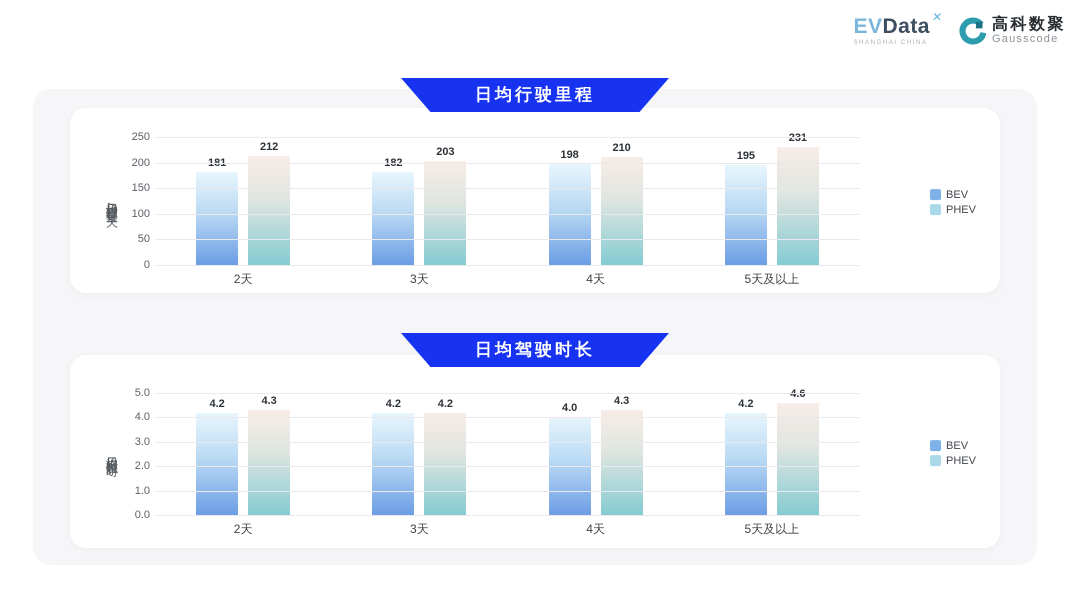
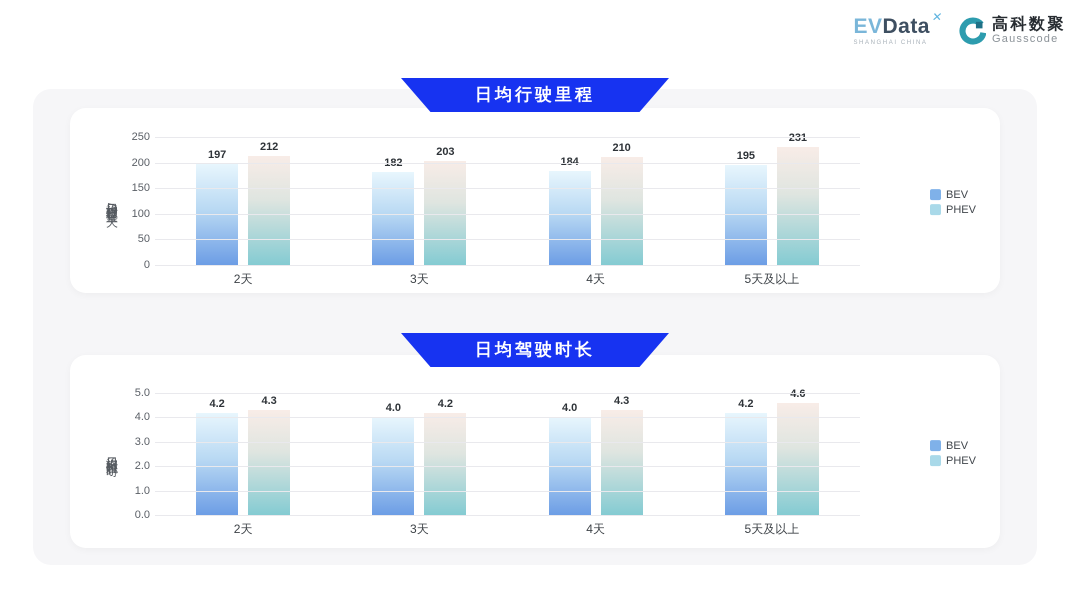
日均行驶里程/BEV/2天: 181 -> 197
日均行驶里程/BEV/4天: 198 -> 184
日均驾驶时长/BEV/3天: 4.2 -> 4.0
